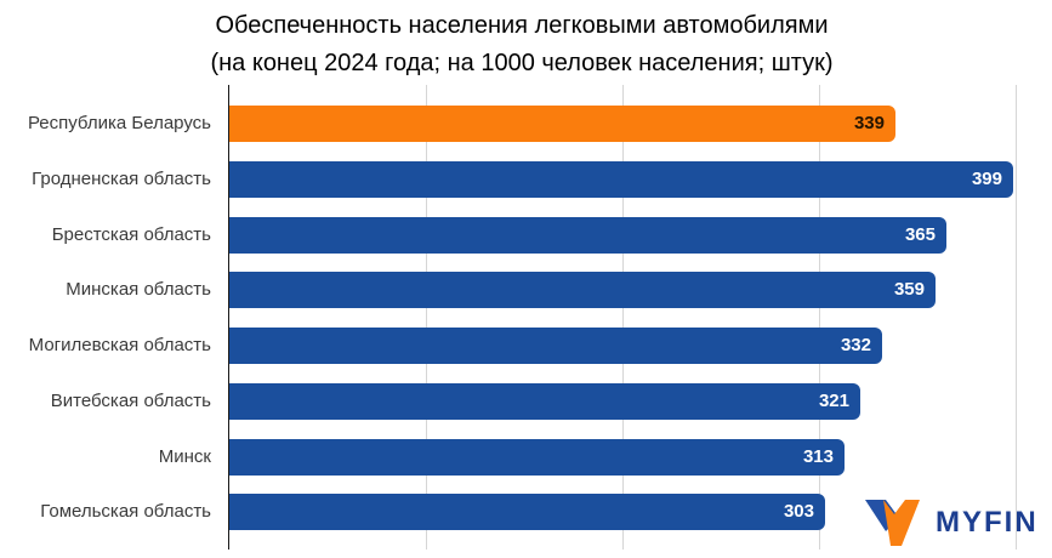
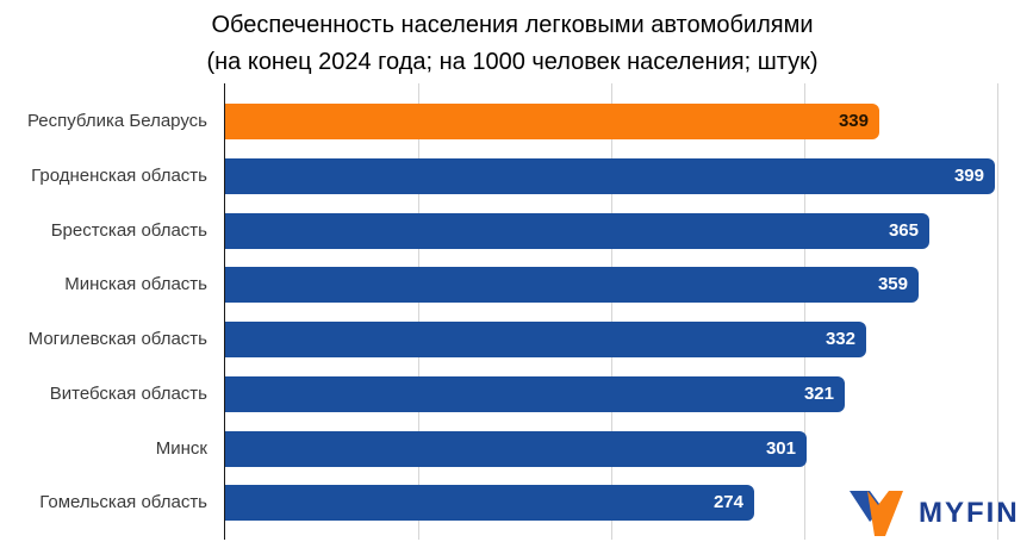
Минск: 313 -> 301
Гомельская область: 303 -> 274
